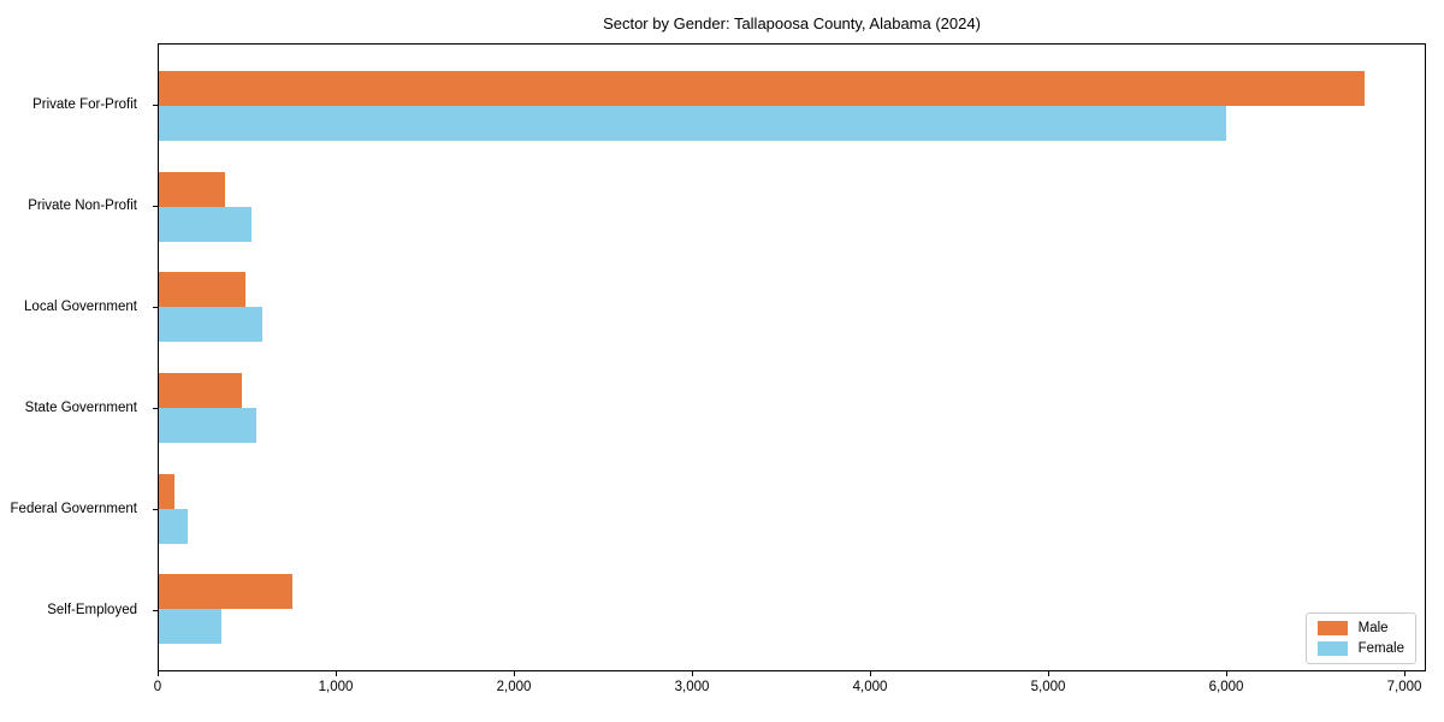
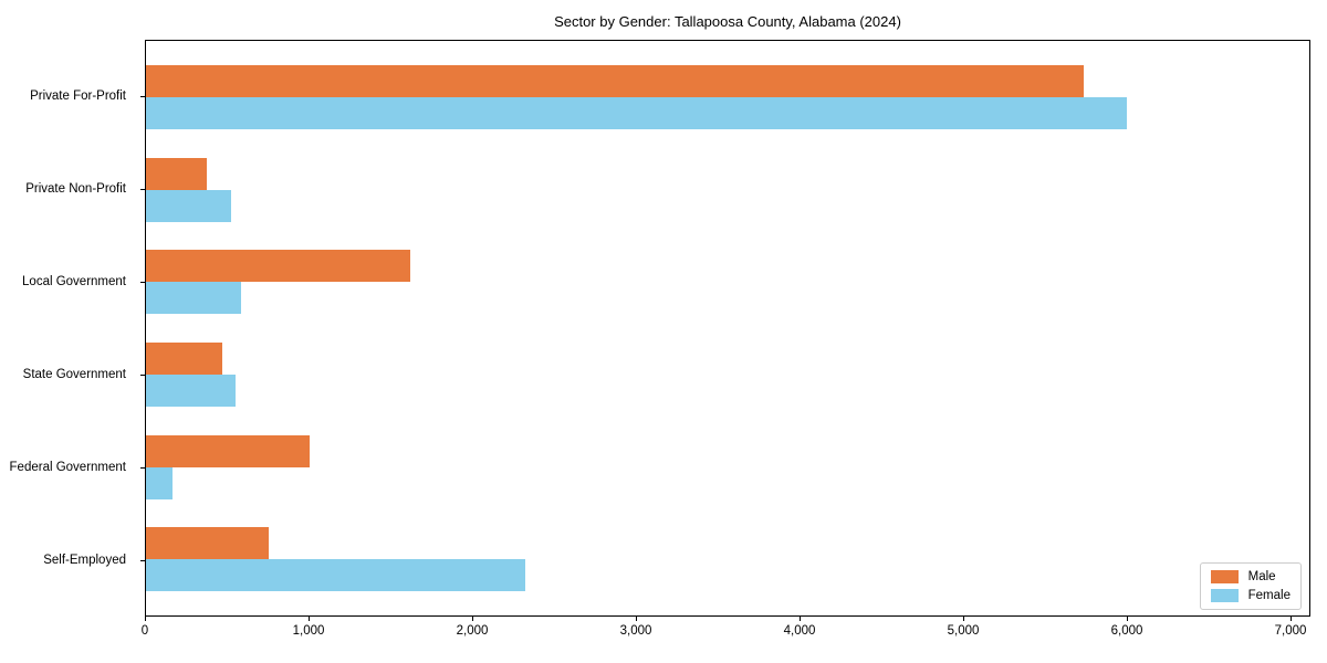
Male/Private For-Profit: 6780 -> 5740
Male/Local Government: 490 -> 1620
Male/Federal Government: 90 -> 1000
Female/Self-Employed: 350 -> 2320
